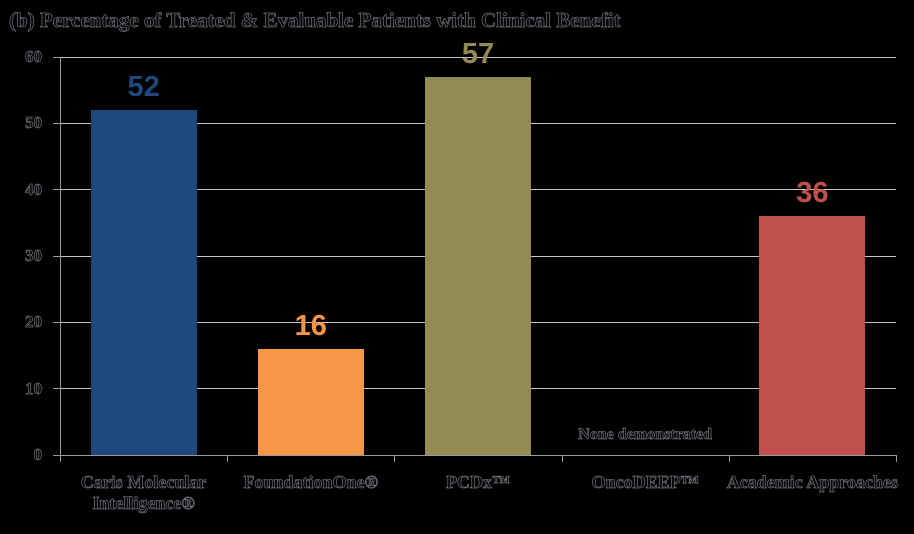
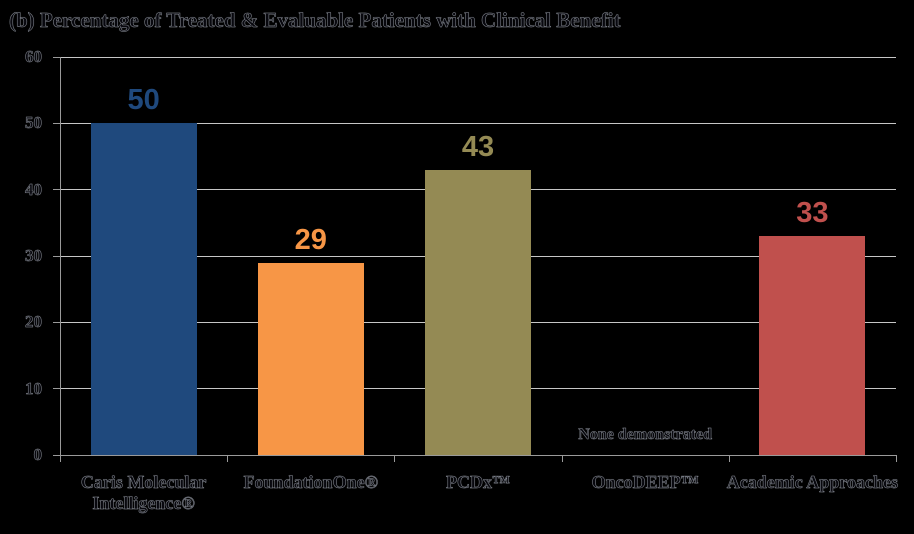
Caris Molecular Intelligence®: 52 -> 50
FoundationOne®: 16 -> 29
PCDx™: 57 -> 43
Academic Approaches: 36 -> 33
